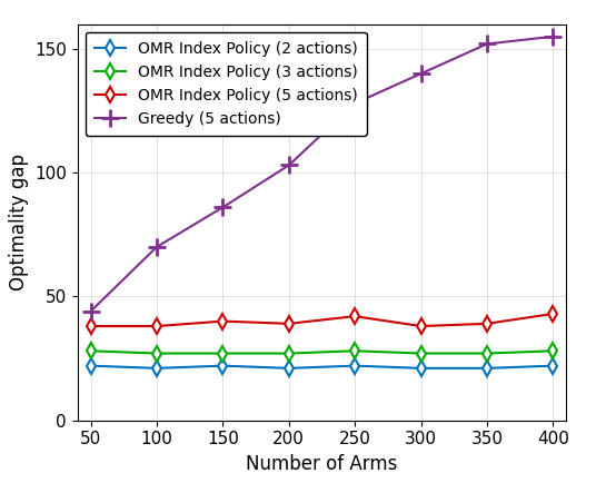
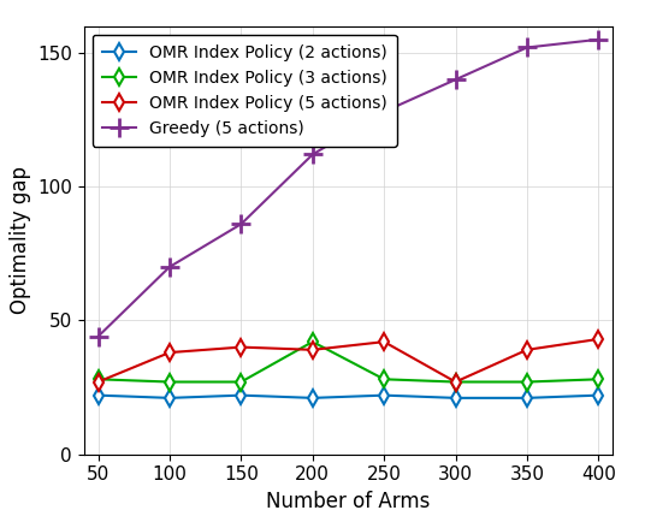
OMR Index Policy (5 actions)/50: 38 -> 27
OMR Index Policy (3 actions)/200: 27 -> 42
Greedy (5 actions)/200: 103 -> 112
OMR Index Policy (5 actions)/300: 38 -> 27
